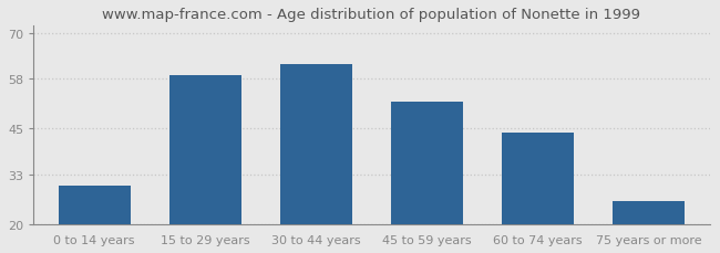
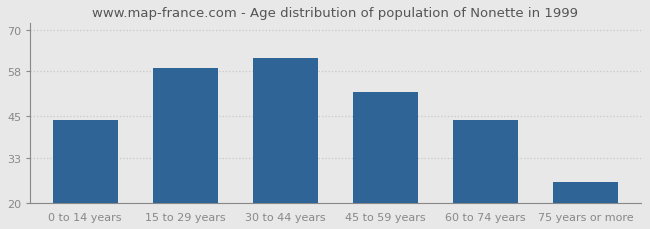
0 to 14 years: 30 -> 44
